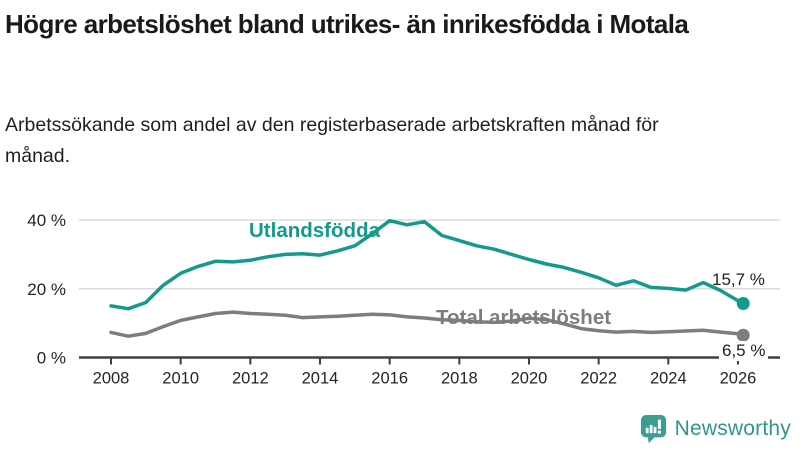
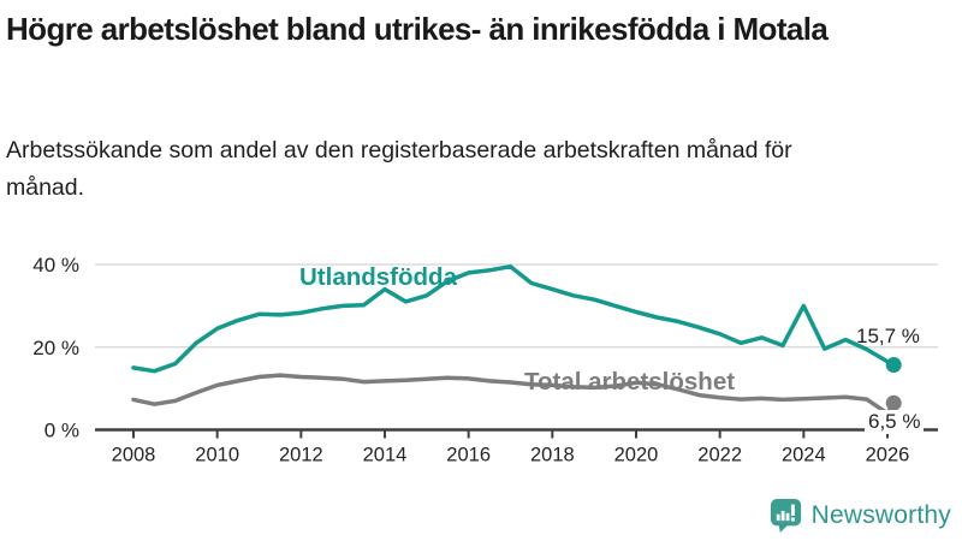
Utlandsfödda/2014: 30% -> 34%
Utlandsfödda/2016: 40% -> 38%
Utlandsfödda/2024: 20% -> 30%
Total arbetslöshet/2026: 7% -> 4%
